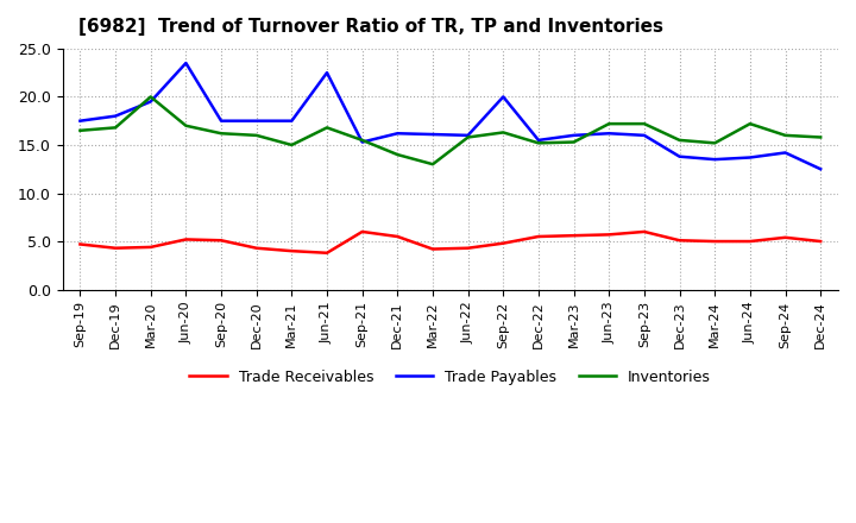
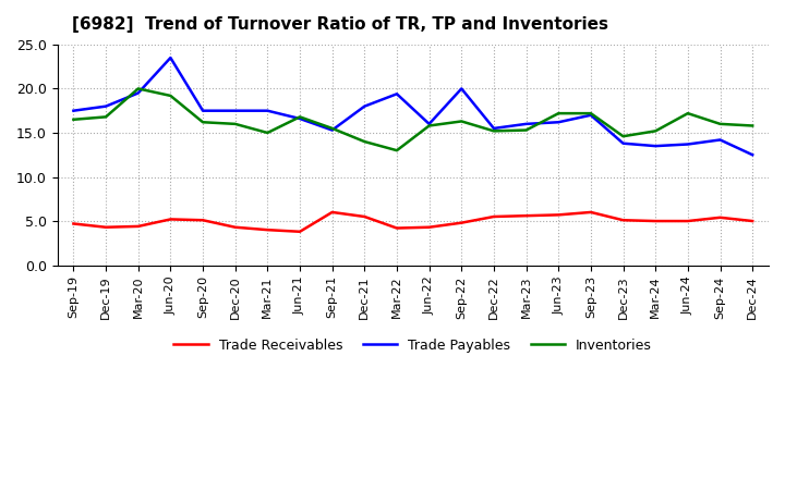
Inventories/Jun-20: 17.0 -> 19.2
Trade Payables/Jun-21: 22.5 -> 16.6
Trade Payables/Dec-21: 16.2 -> 18.0
Trade Payables/Mar-22: 16.1 -> 19.4
Trade Payables/Sep-23: 16.0 -> 17.0
Inventories/Dec-23: 15.5 -> 14.6
